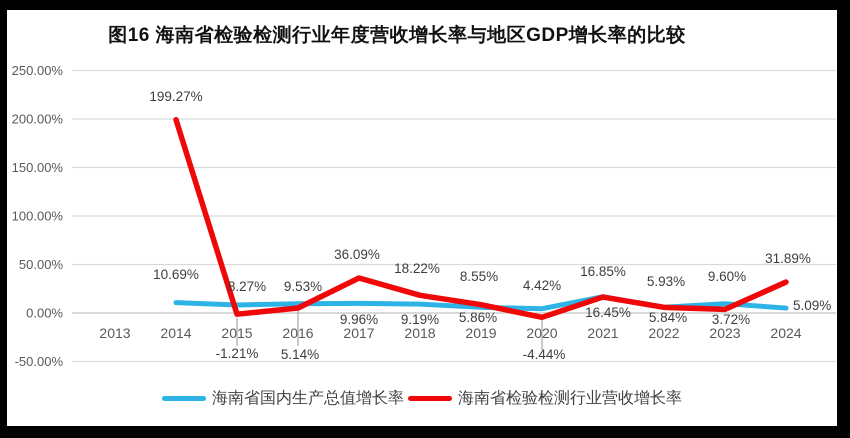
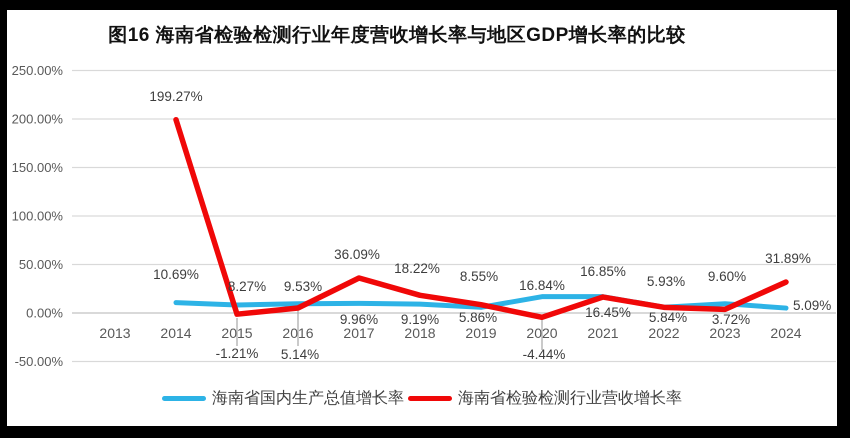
海南省国内生产总值增长率/2020: 4.42% -> 16.84%
